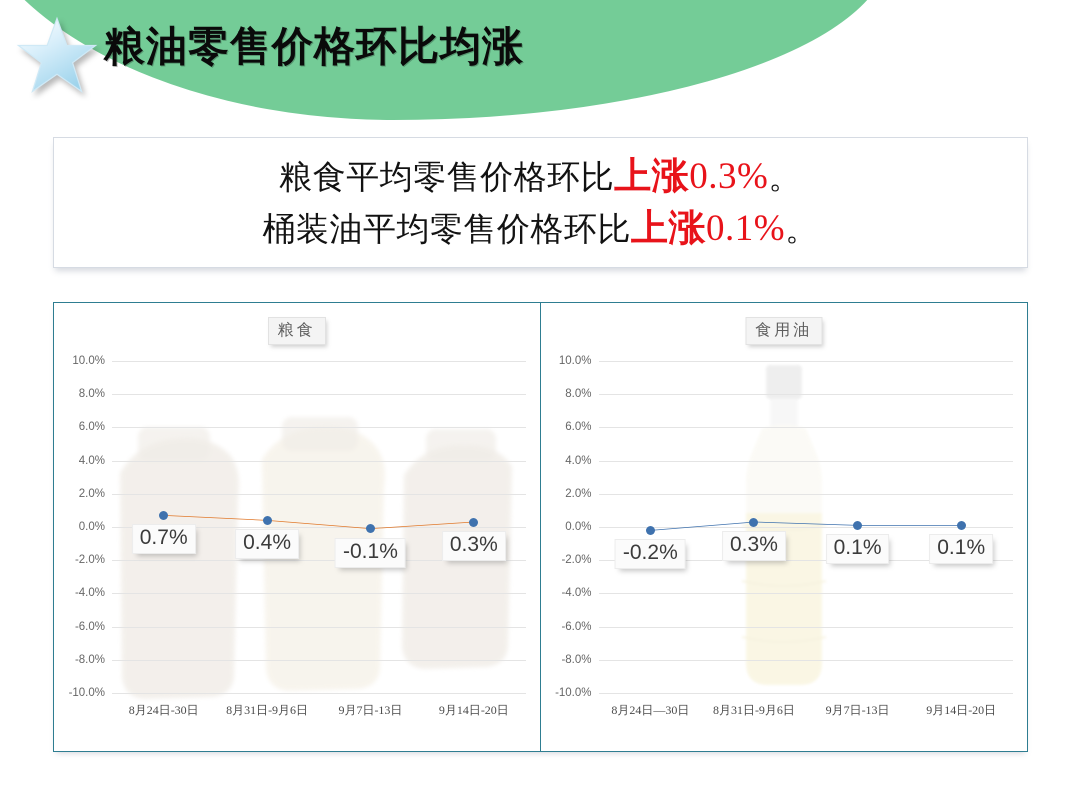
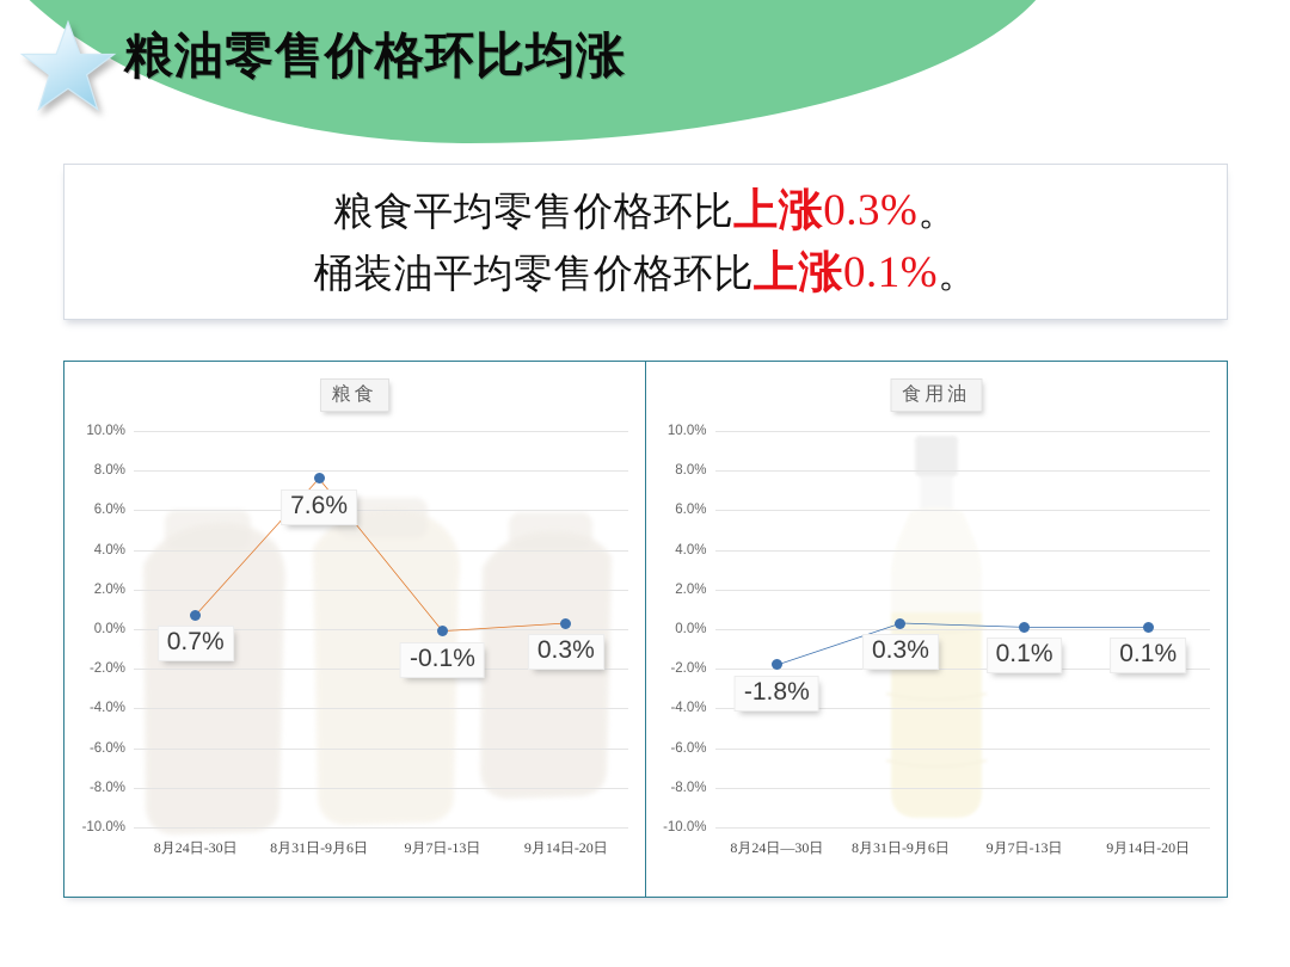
粮食/8月31日-9月6日: 0.4% -> 7.6%
食用油/8月24日—30日: -0.2% -> -1.8%
